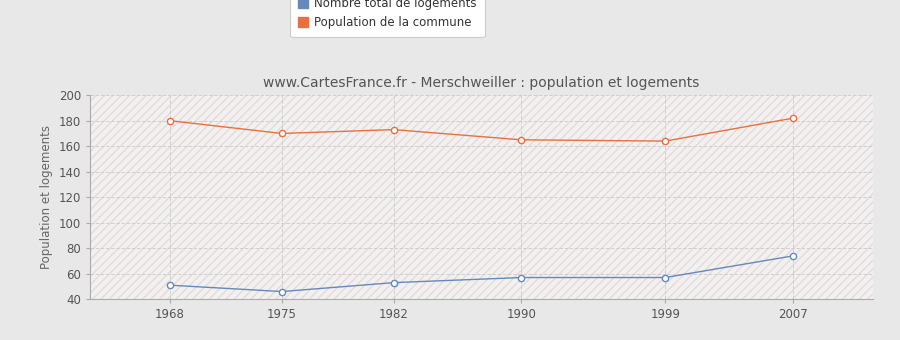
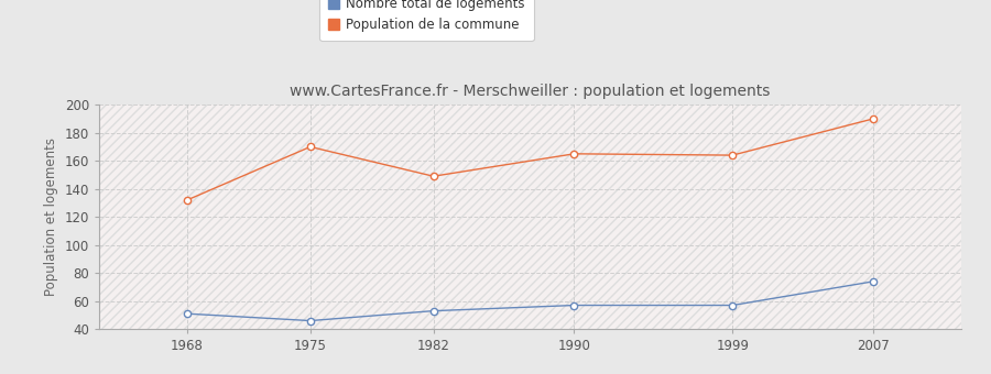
Population de la commune/1968: 180 -> 132
Population de la commune/1982: 173 -> 149
Population de la commune/2007: 182 -> 190
